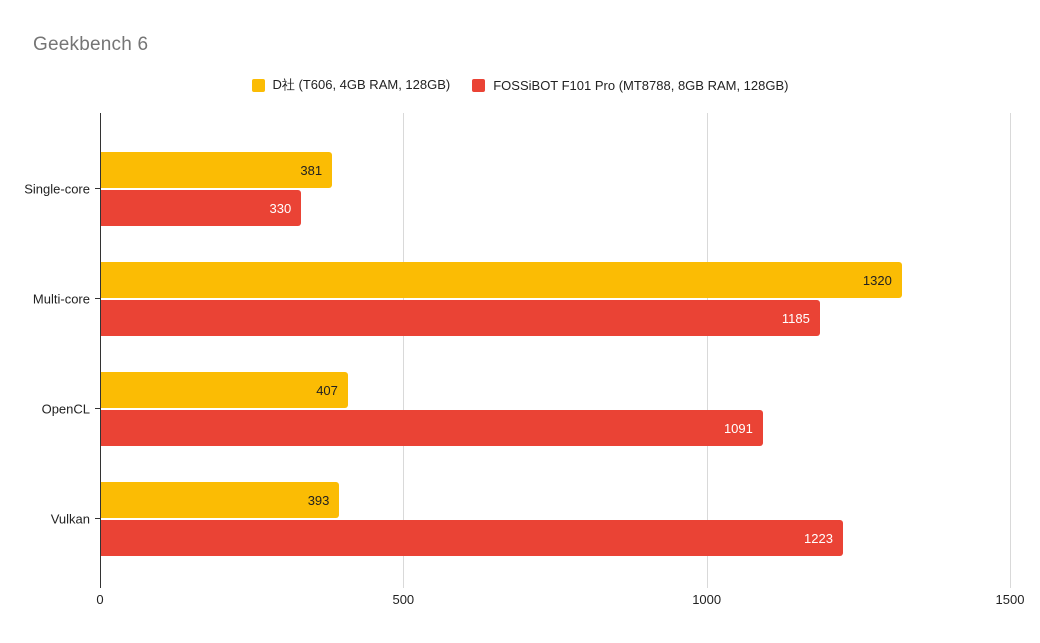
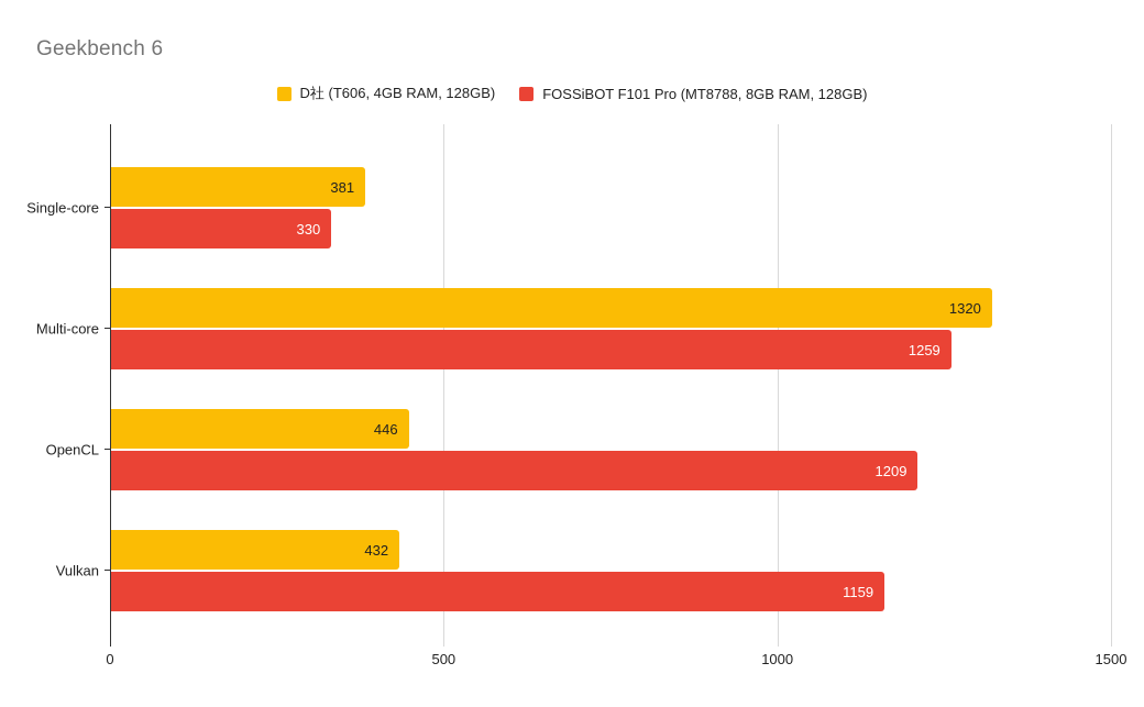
FOSSiBOT F101 Pro (MT8788, 8GB RAM, 128GB)/Multi-core: 1185 -> 1259
D社 (T606, 4GB RAM, 128GB)/OpenCL: 407 -> 446
FOSSiBOT F101 Pro (MT8788, 8GB RAM, 128GB)/OpenCL: 1091 -> 1209
D社 (T606, 4GB RAM, 128GB)/Vulkan: 393 -> 432
FOSSiBOT F101 Pro (MT8788, 8GB RAM, 128GB)/Vulkan: 1223 -> 1159
